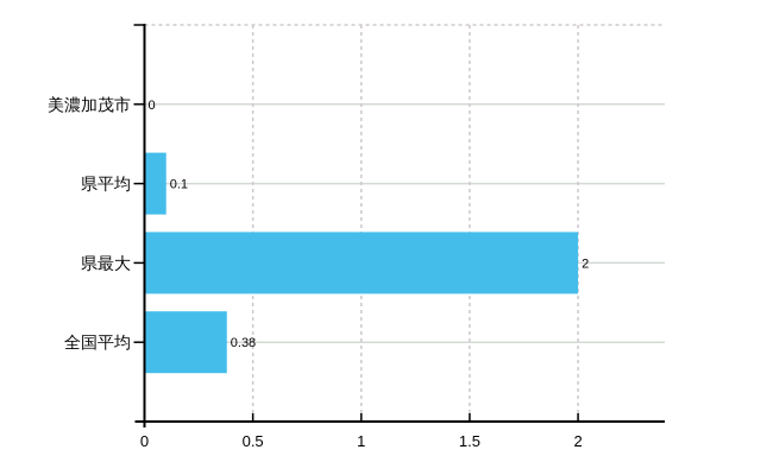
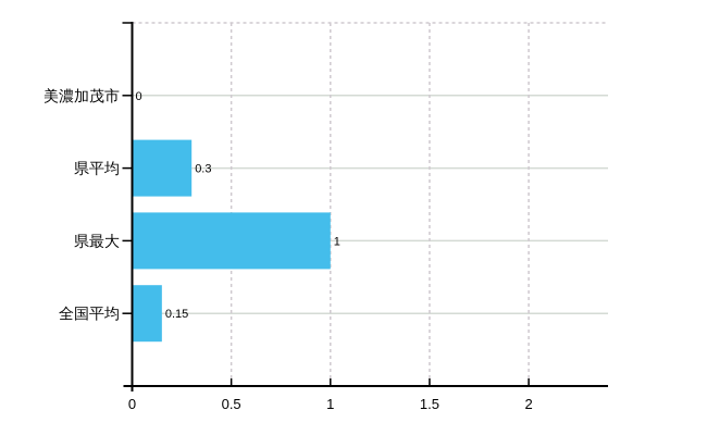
県平均: 0.1 -> 0.3
県最大: 2 -> 1
全国平均: 0.38 -> 0.15
